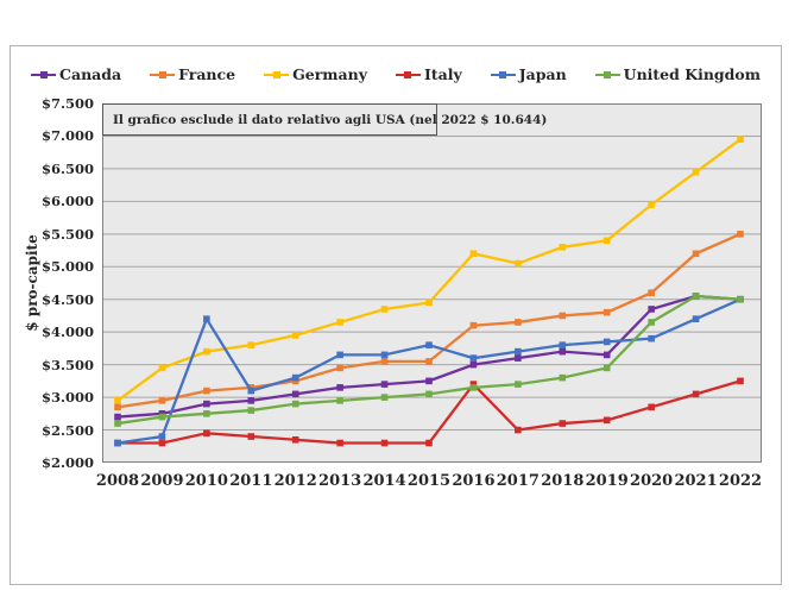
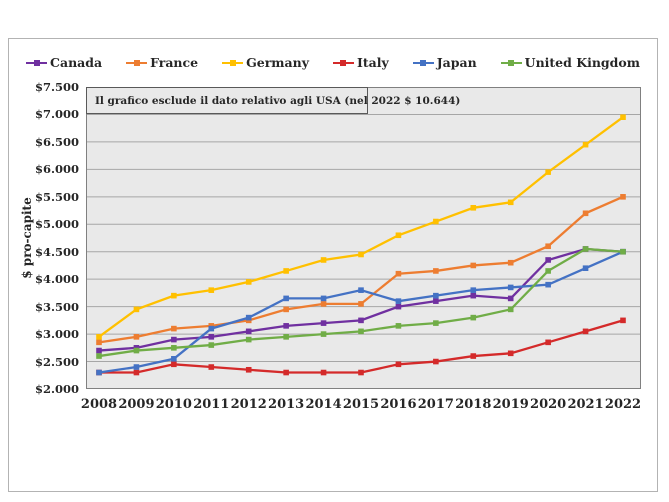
Japan/2010: $4200 -> $2600
Germany/2016: $5200 -> $4800
Italy/2016: $3200 -> $2400
